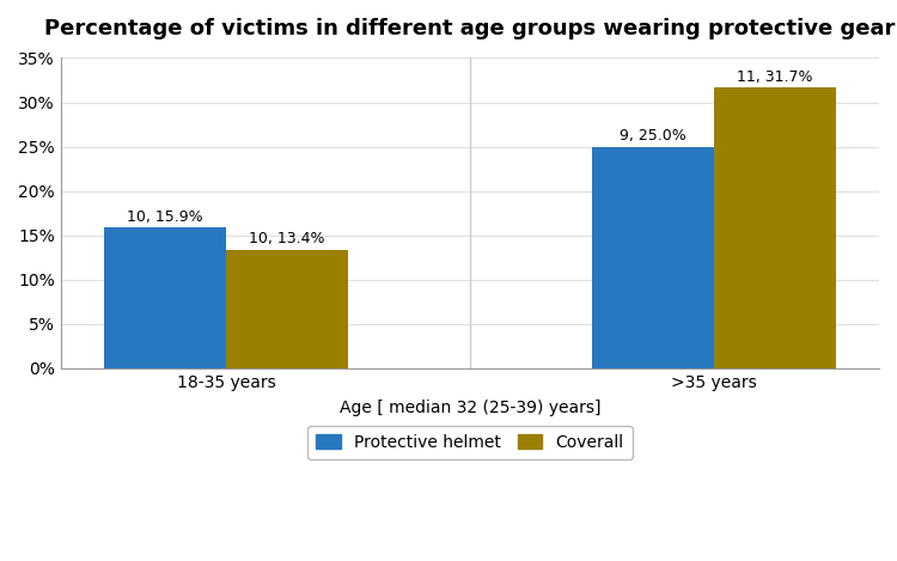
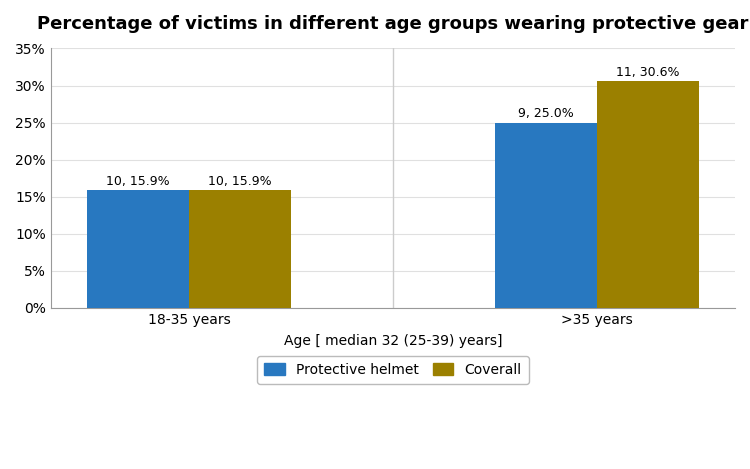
Coverall/18-35 years: 13.4% -> 15.9%
Coverall/>35 years: 31.7% -> 30.6%
